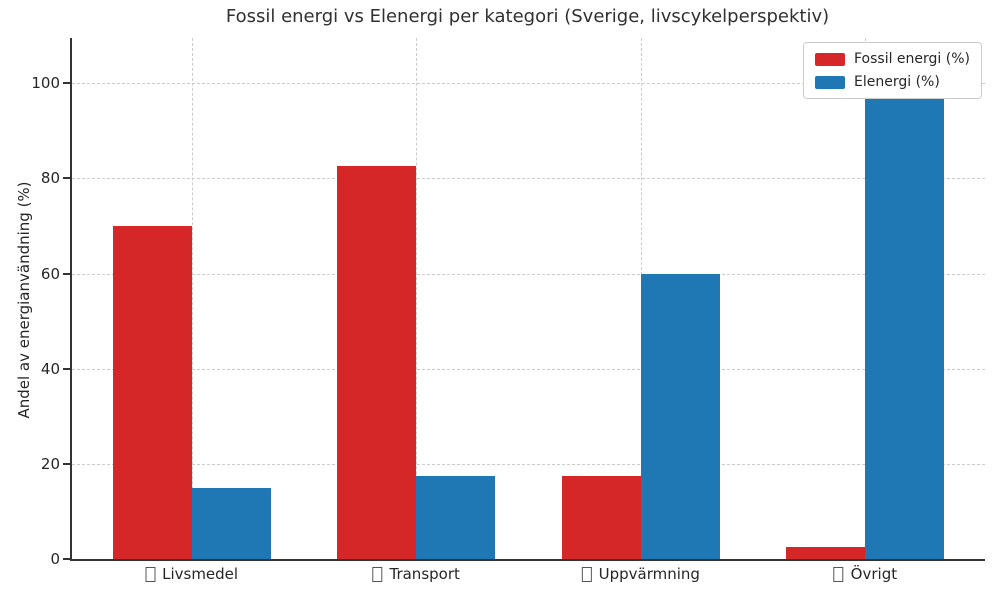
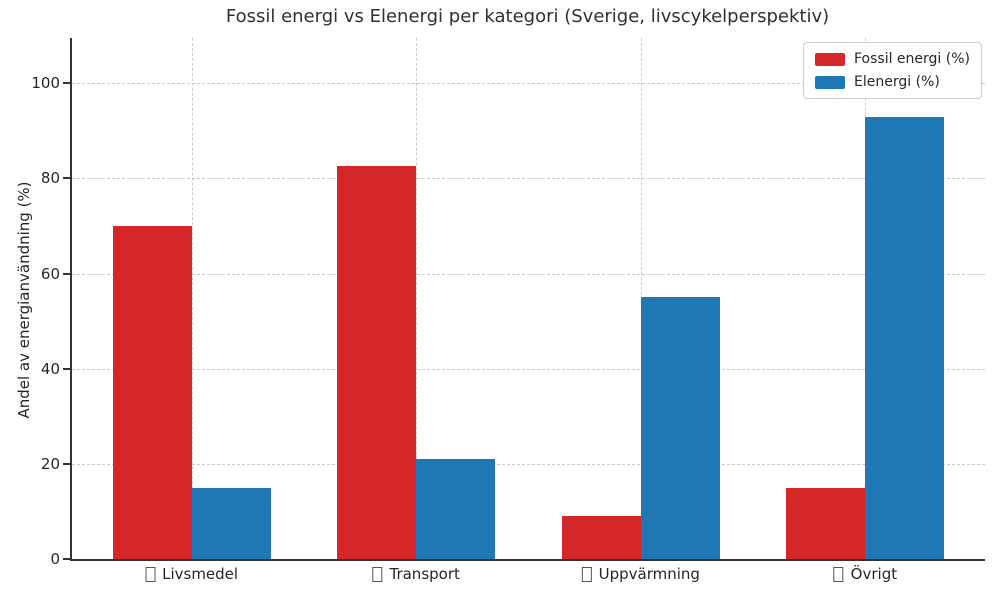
Elenergi (%)/Transport: 18 -> 21
Fossil energi (%)/Uppvärmning: 18 -> 9
Elenergi (%)/Uppvärmning: 60 -> 55
Fossil energi (%)/Övrigt: 2 -> 15
Elenergi (%)/Övrigt: 98 -> 93
